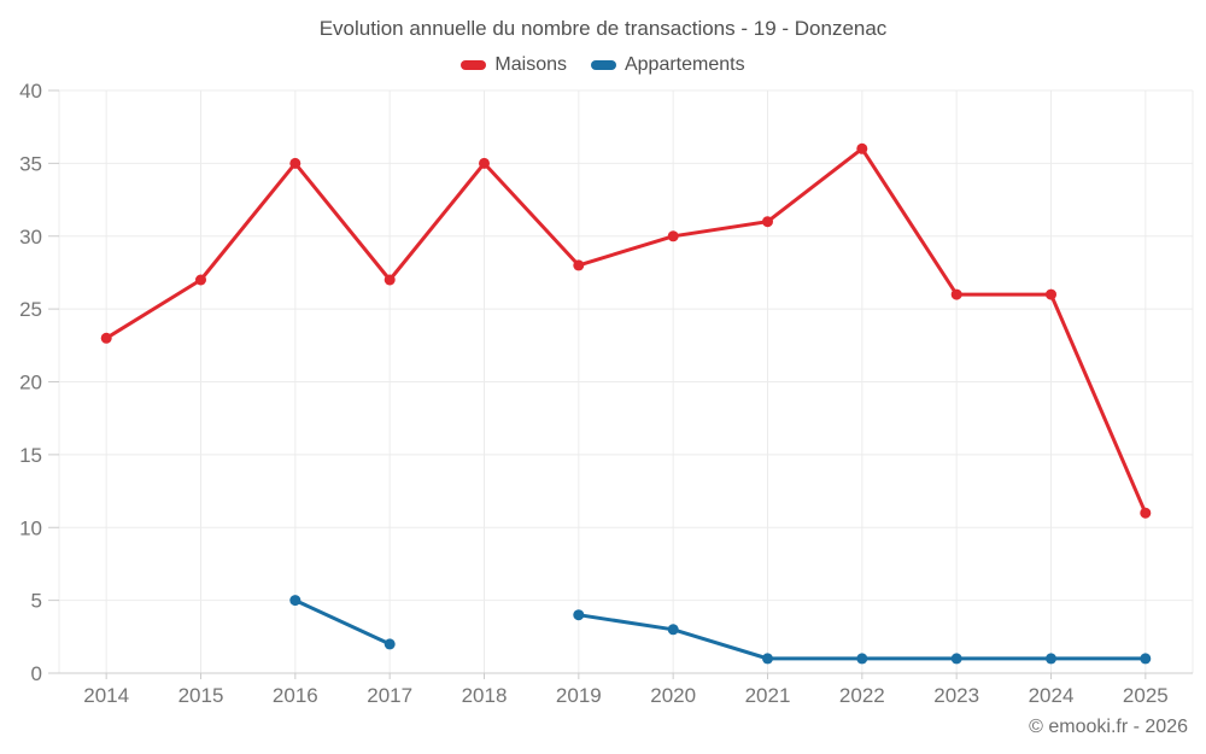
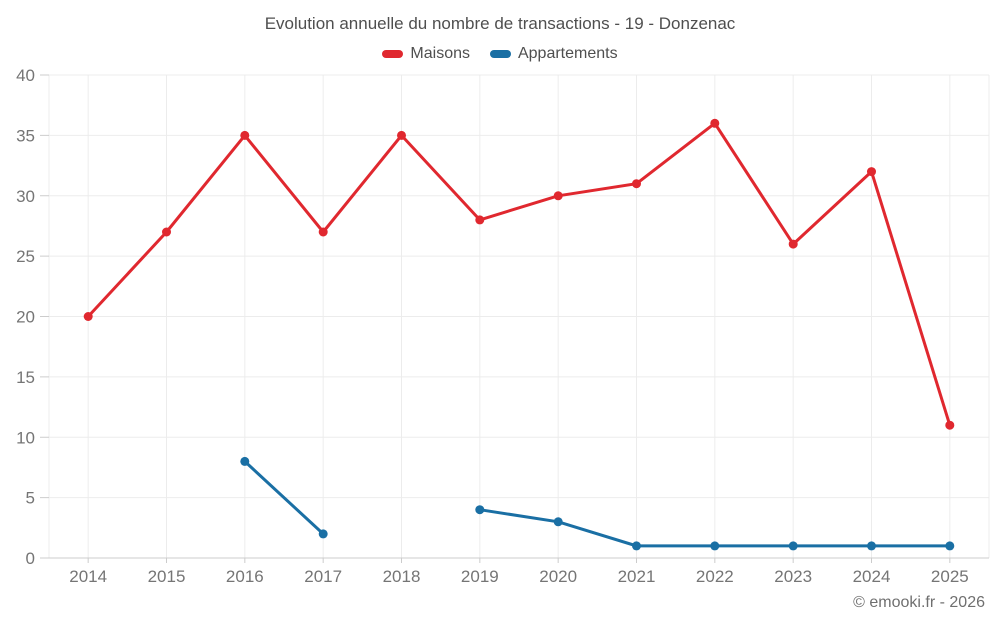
Maisons/2014: 23 -> 20
Appartements/2016: 5 -> 8
Maisons/2024: 26 -> 32
